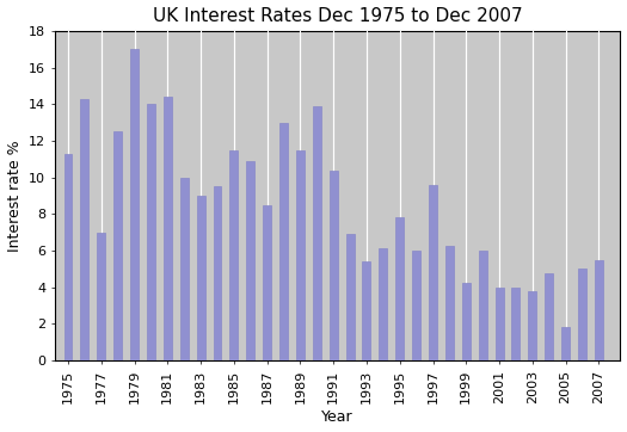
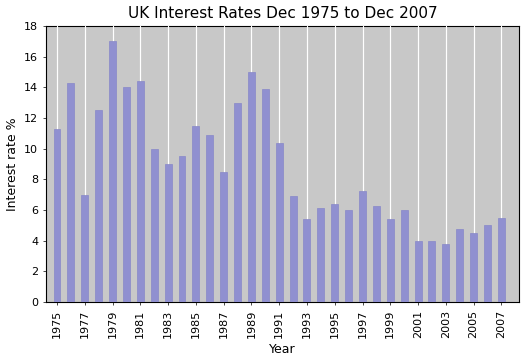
1989: 11.5 -> 15.0
1995: 7.8 -> 6.4
1997: 9.6 -> 7.2
1999: 4.2 -> 5.4
2005: 1.8 -> 4.5
